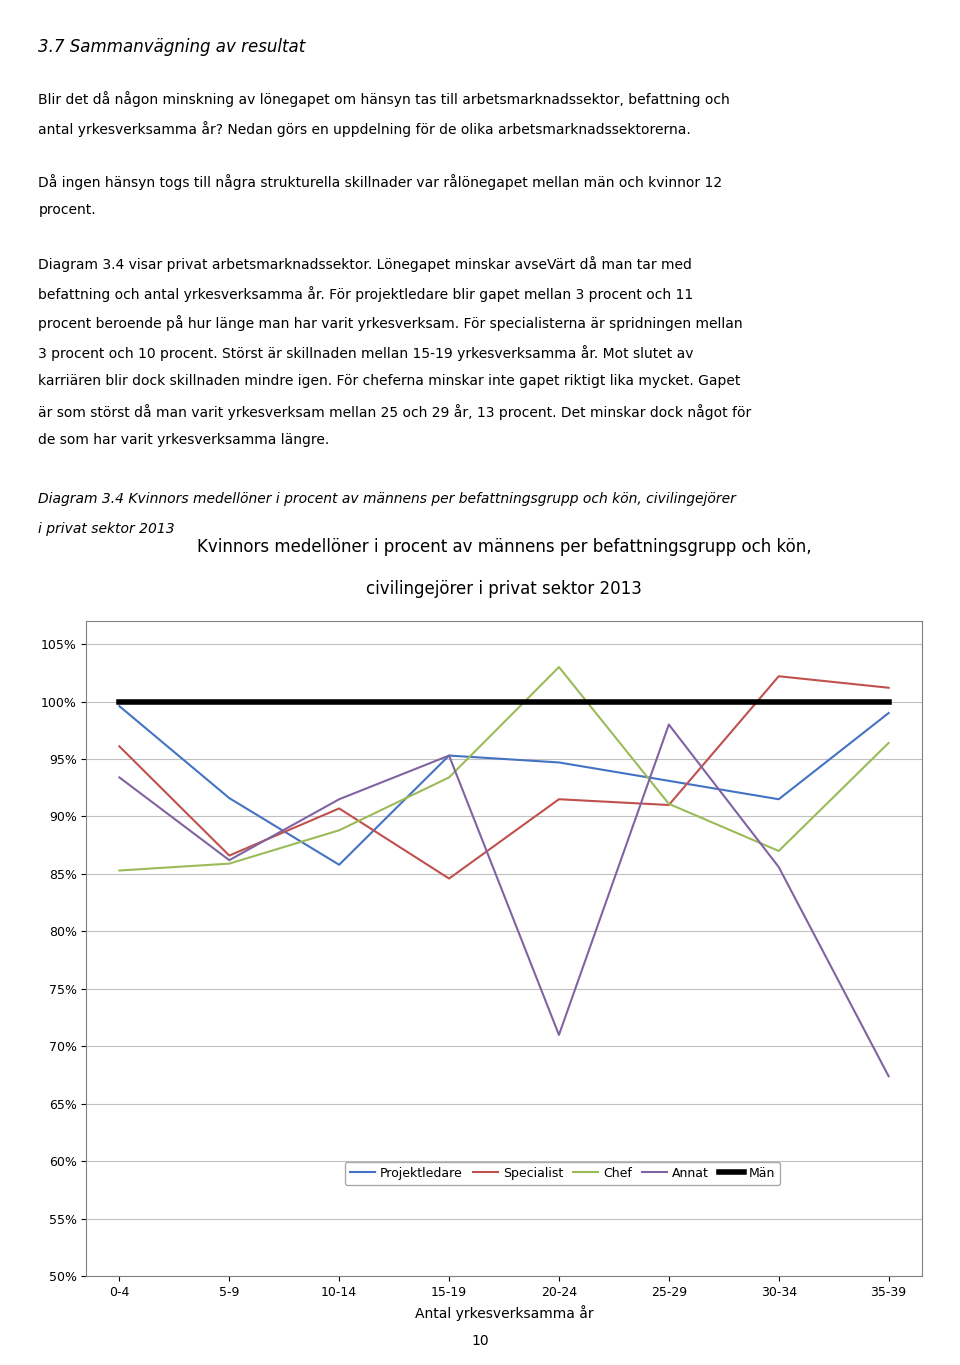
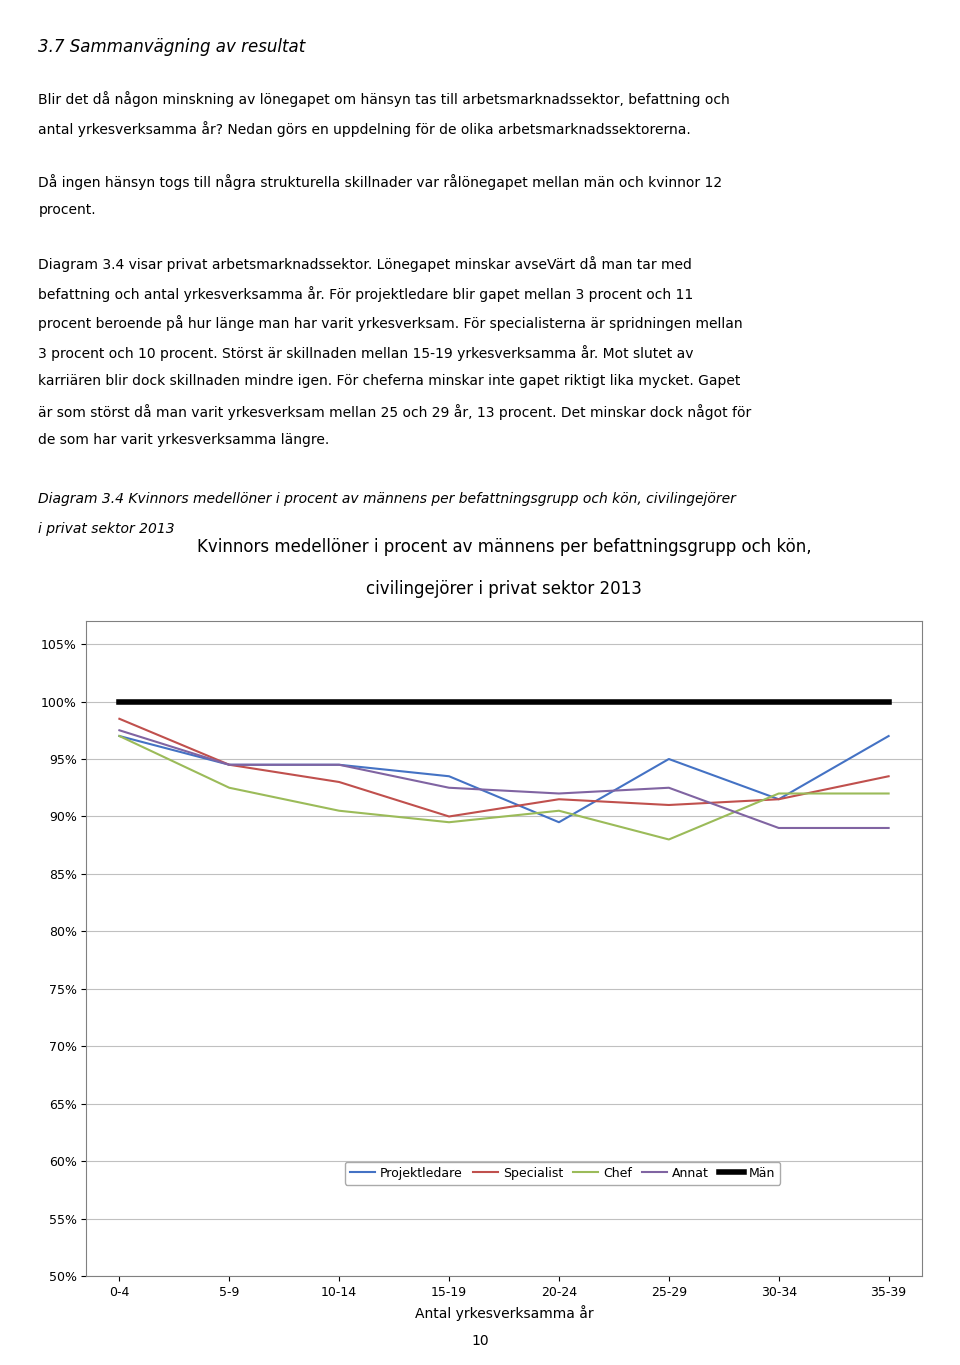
Projektledare/0-4: 99.6% -> 97.0%
Specialist/0-4: 96.1% -> 98.5%
Chef/0-4: 85.3% -> 97.0%
Annat/0-4: 93.4% -> 97.5%
Projektledare/5-9: 91.6% -> 94.5%
Specialist/5-9: 86.6% -> 94.5%
Chef/5-9: 85.9% -> 92.5%
Annat/5-9: 86.2% -> 94.5%
Projektledare/10-14: 85.8% -> 94.5%
Specialist/10-14: 90.7% -> 93.0%
Chef/10-14: 88.8% -> 90.5%
Annat/10-14: 91.5% -> 94.5%
Projektledare/15-19: 95.3% -> 93.5%
Specialist/15-19: 84.6% -> 90.0%
Chef/15-19: 93.4% -> 89.5%
Annat/15-19: 95.3% -> 92.5%
Projektledare/20-24: 94.7% -> 89.5%
Chef/20-24: 103.0% -> 90.5%
Annat/20-24: 71.0% -> 92.0%
Projektledare/25-29: 93.1% -> 95.0%
Chef/25-29: 91.1% -> 88.0%
Annat/25-29: 98.0% -> 92.5%
Specialist/30-34: 102.2% -> 91.5%
Chef/30-34: 87.0% -> 92.0%
Annat/30-34: 85.6% -> 89.0%
Projektledare/35-39: 99.0% -> 97.0%
Specialist/35-39: 101.2% -> 93.5%
Chef/35-39: 96.4% -> 92.0%
Annat/35-39: 67.4% -> 89.0%
